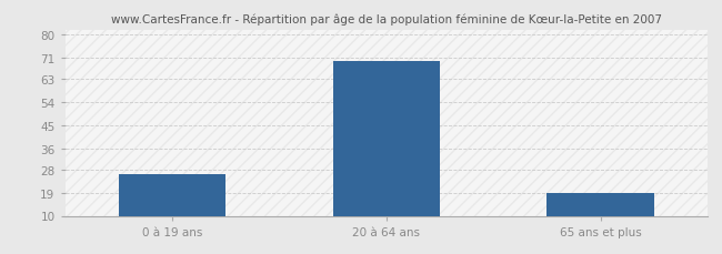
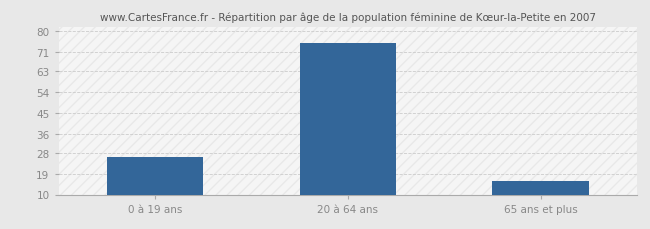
20 à 64 ans: 70 -> 75
65 ans et plus: 19 -> 16
